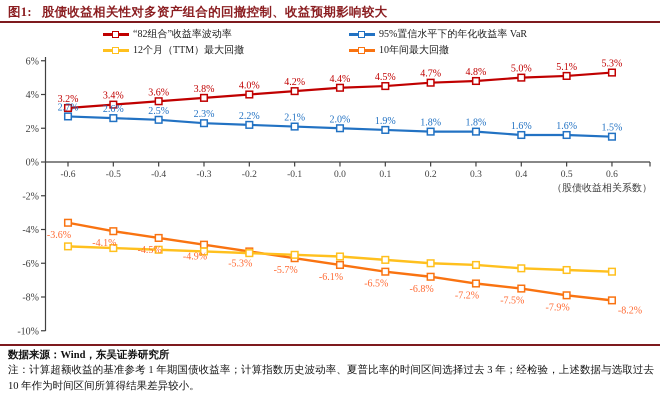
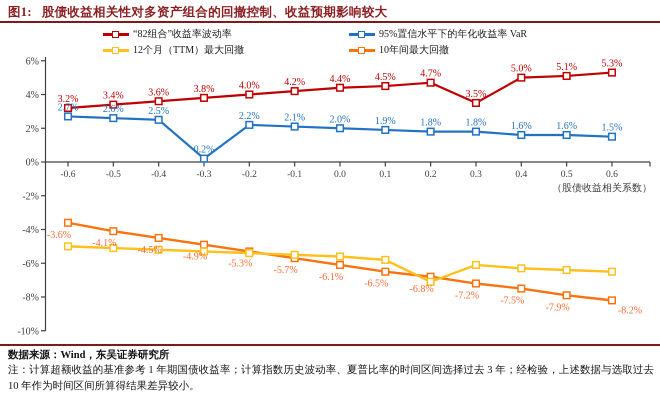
95%置信水平下的年化收益率 VaR/-0.3: 2.3% -> 0.2%
12个月（TTM）最大回撤/0.2: -6.0% -> -7.1%
“82组合”收益率波动率/0.3: 4.8% -> 3.5%
